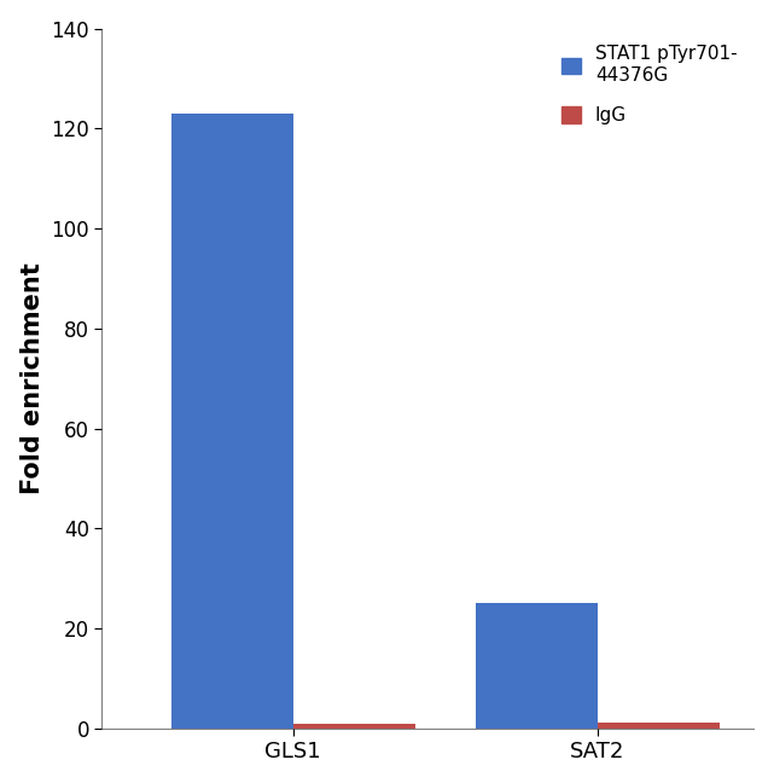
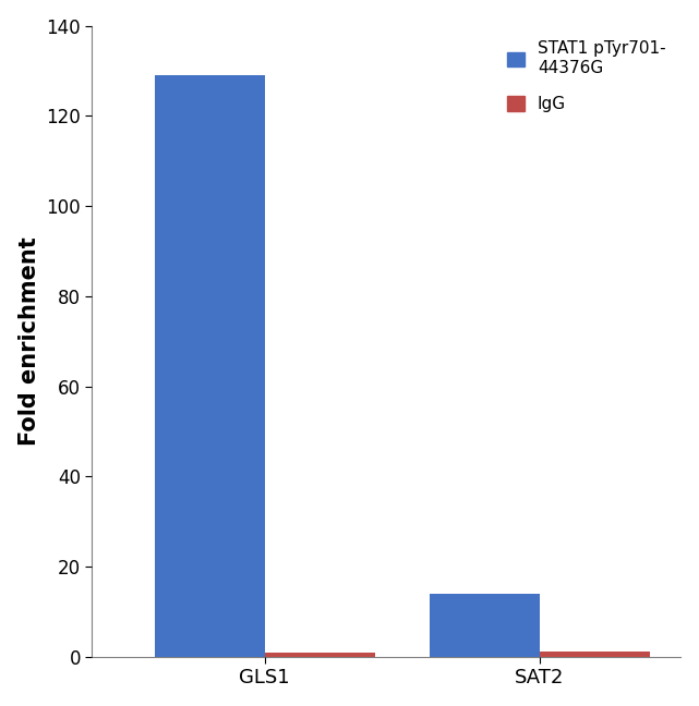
STAT1 pTyr701- 44376G/GLS1: 123 -> 129
STAT1 pTyr701- 44376G/SAT2: 25 -> 14
